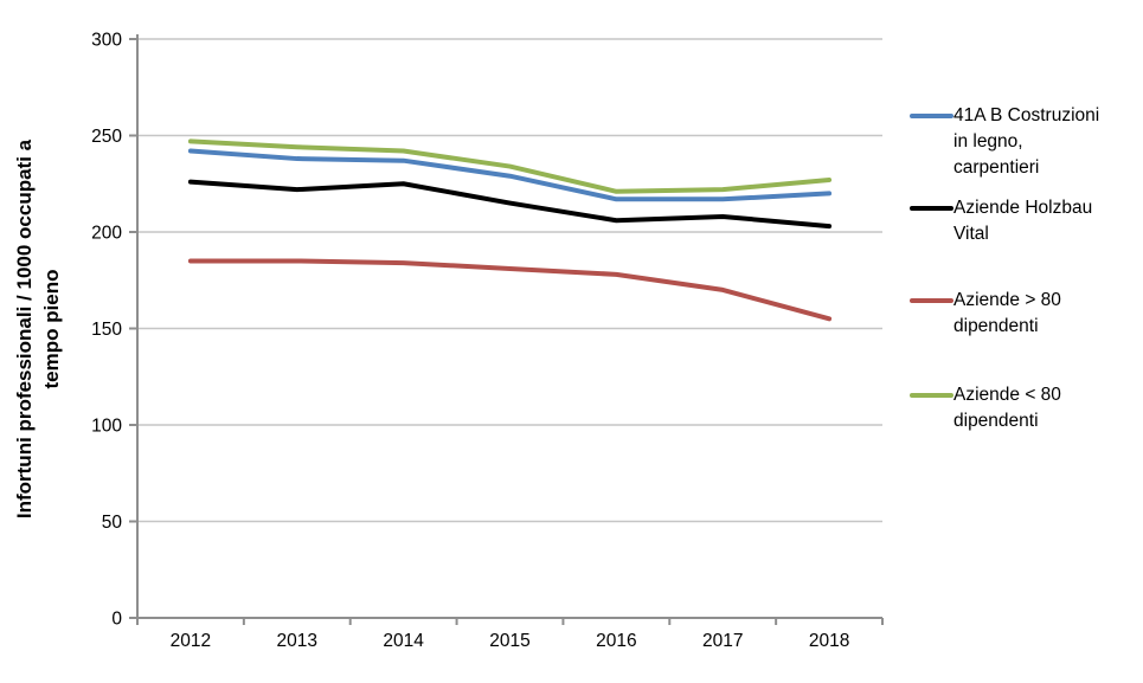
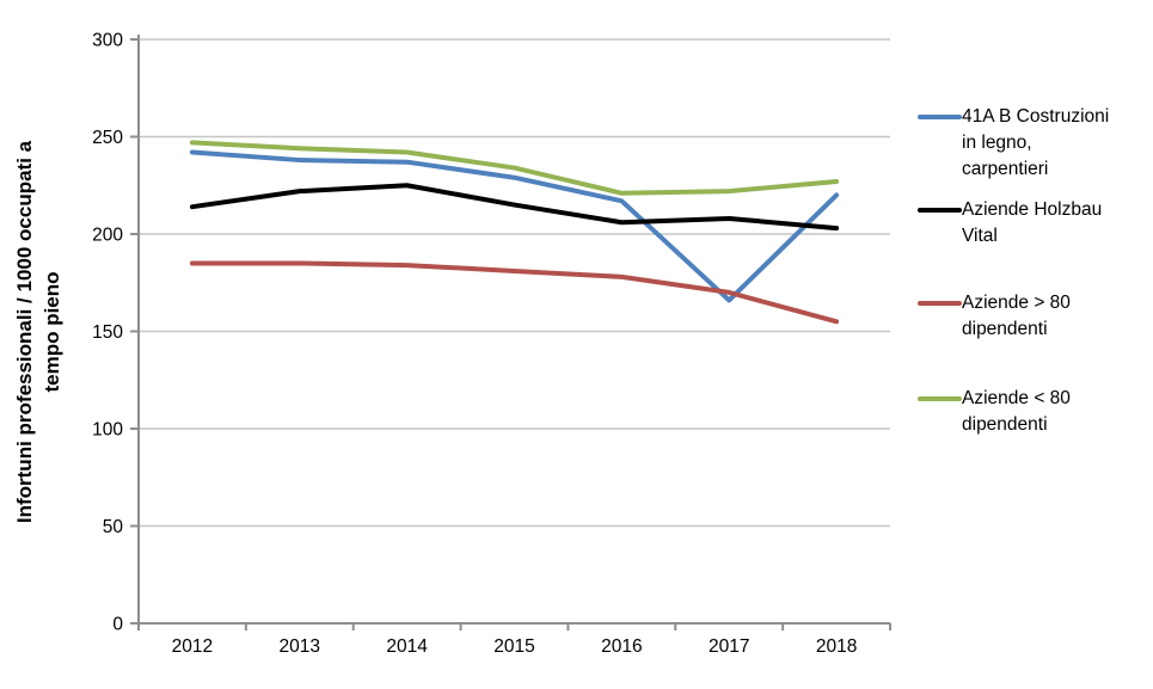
Aziende Holzbau Vital/2012: 226 -> 214
41A B Costruzioni in legno, carpentieri/2017: 217 -> 166
